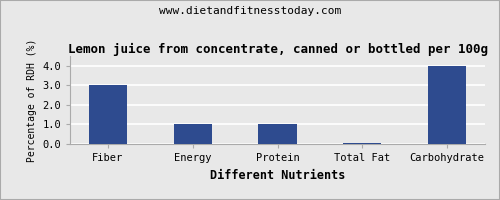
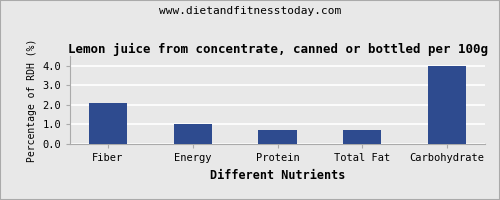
Fiber: 3.0 -> 2.1
Protein: 1.0 -> 0.7
Total Fat: 0.1 -> 0.7
